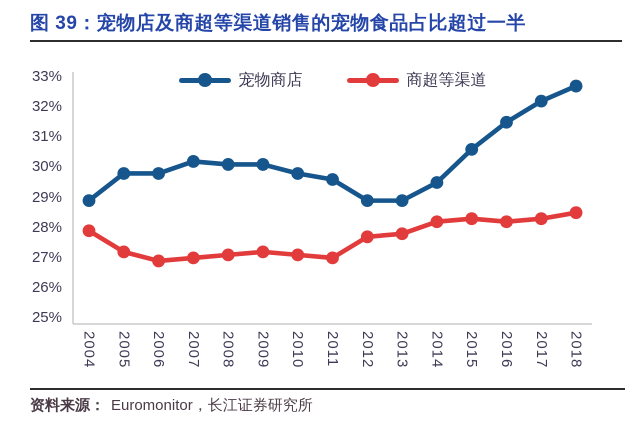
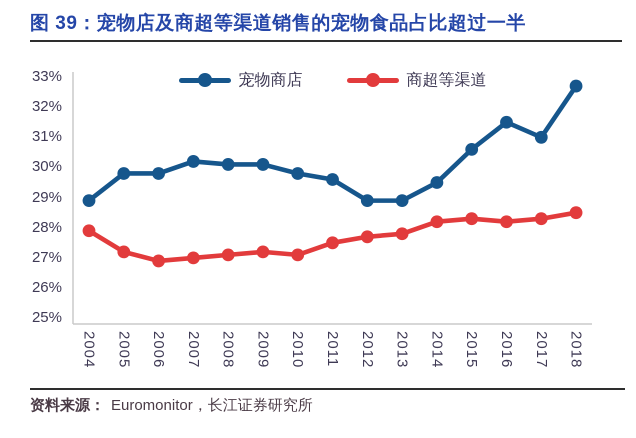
商超等渠道/2011: 27.0% -> 27.5%
宠物商店/2017: 32.2% -> 31.0%
